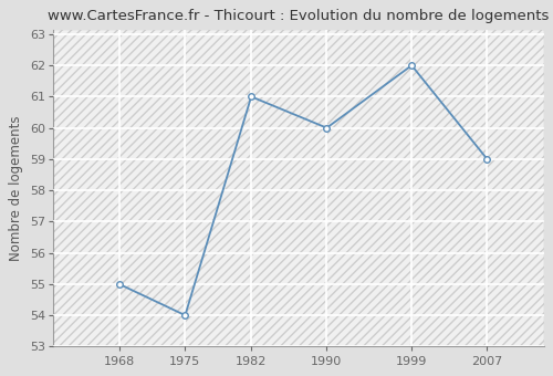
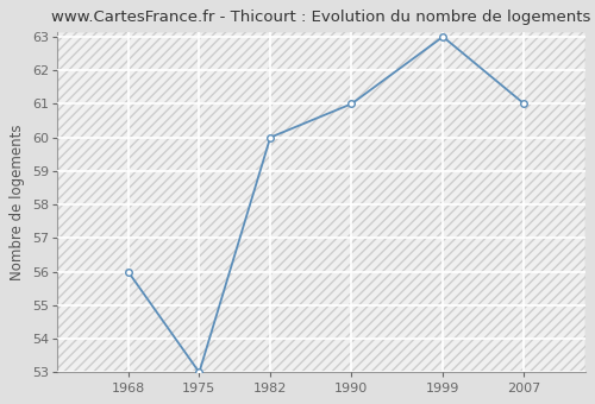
1968: 55 -> 56
1975: 54 -> 53
1982: 61 -> 60
1990: 60 -> 61
1999: 62 -> 63
2007: 59 -> 61
